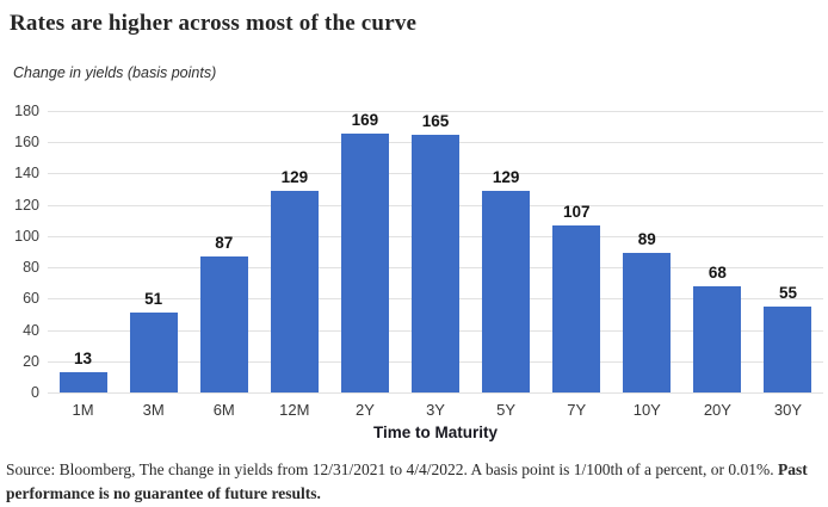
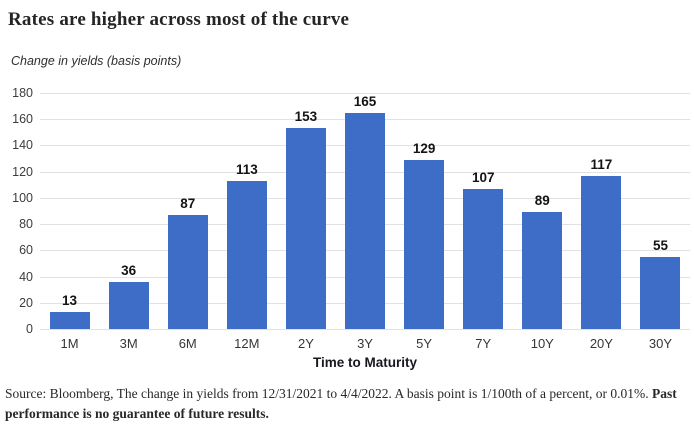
3M: 51 -> 36
12M: 129 -> 113
2Y: 169 -> 153
20Y: 68 -> 117
